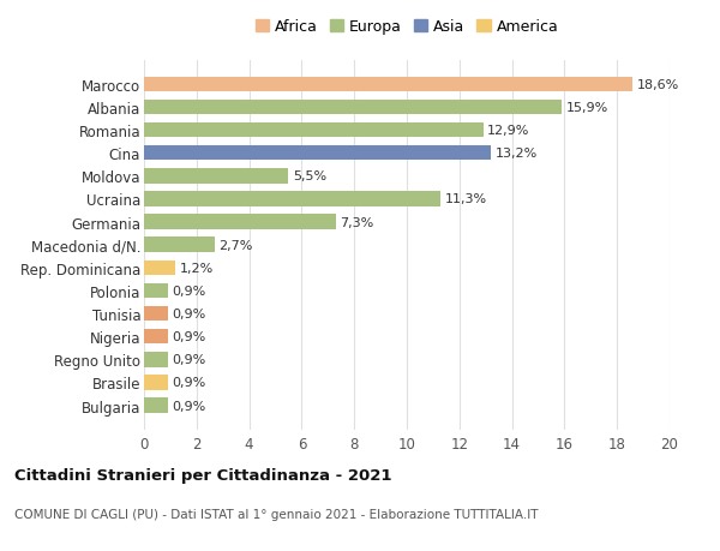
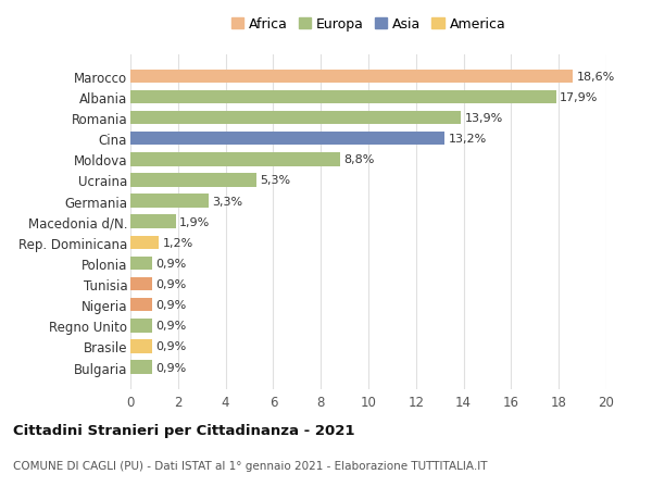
Albania: 15,9% -> 17,9%
Romania: 12,9% -> 13,9%
Moldova: 5,5% -> 8,8%
Ucraina: 11,3% -> 5,3%
Germania: 7,3% -> 3,3%
Macedonia d/N.: 2,7% -> 1,9%
